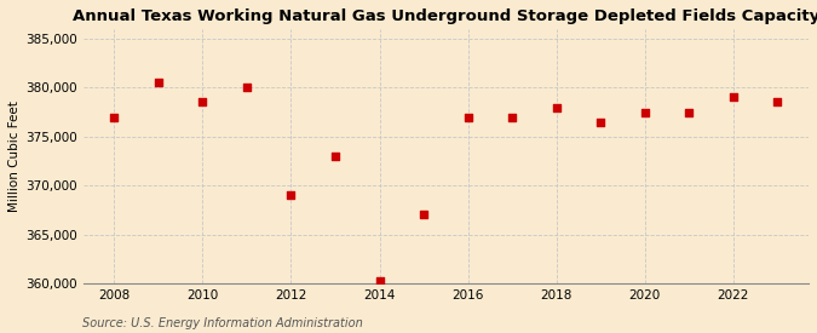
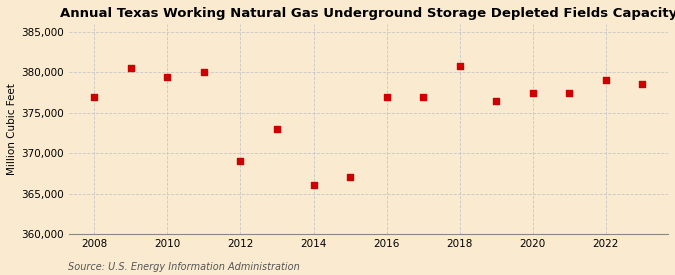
2010: 378,500 -> 379,400
2014: 360,200 -> 366,000
2018: 378,000 -> 380,800
